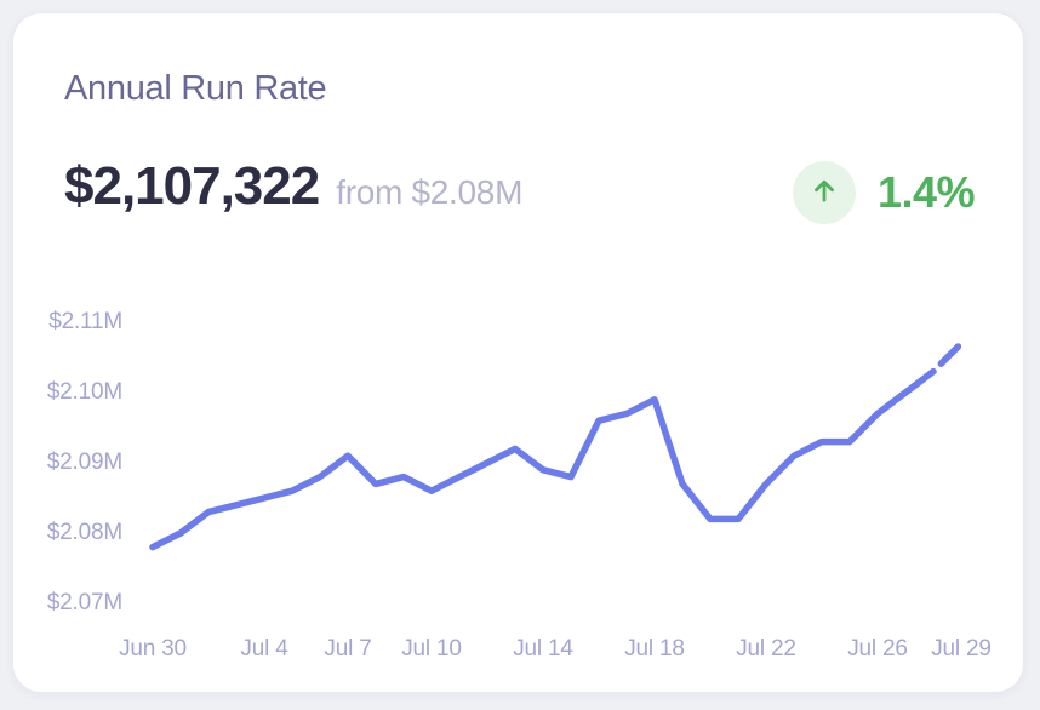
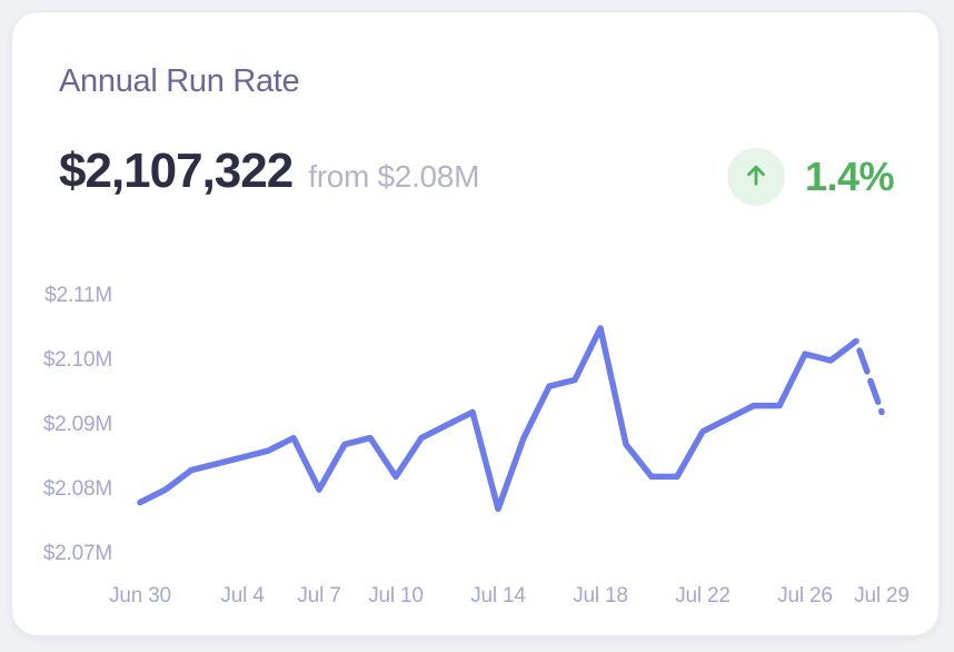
Jul 7: $2.091M -> $2.080M
Jul 10: $2.086M -> $2.082M
Jul 14: $2.089M -> $2.077M
Jul 18: $2.099M -> $2.105M
Jul 22: $2.087M -> $2.089M
Jul 26: $2.097M -> $2.101M
Jul 29: $2.107M -> $2.092M
